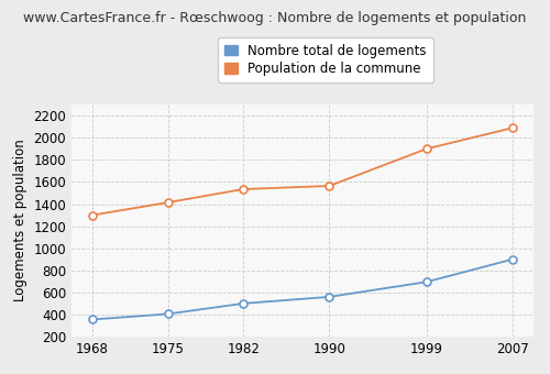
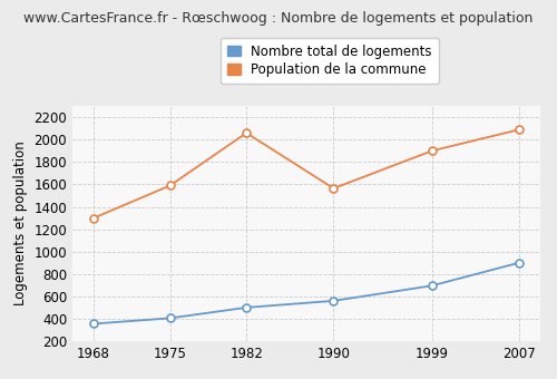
Population de la commune/1975: 1420 -> 1590
Population de la commune/1982: 1540 -> 2060
